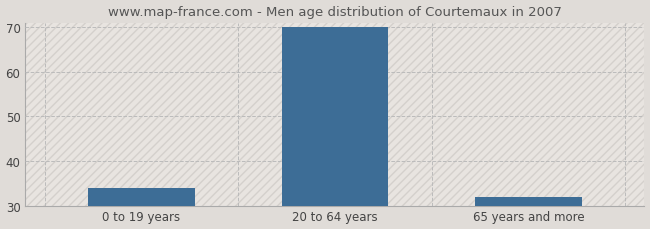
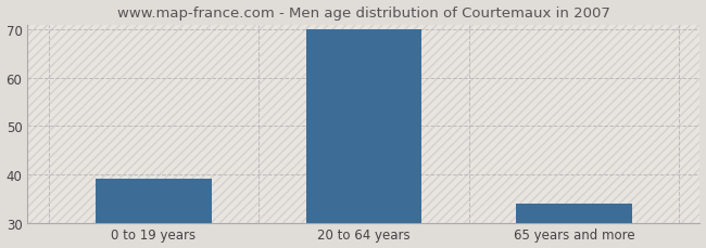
0 to 19 years: 34 -> 39
65 years and more: 32 -> 34
